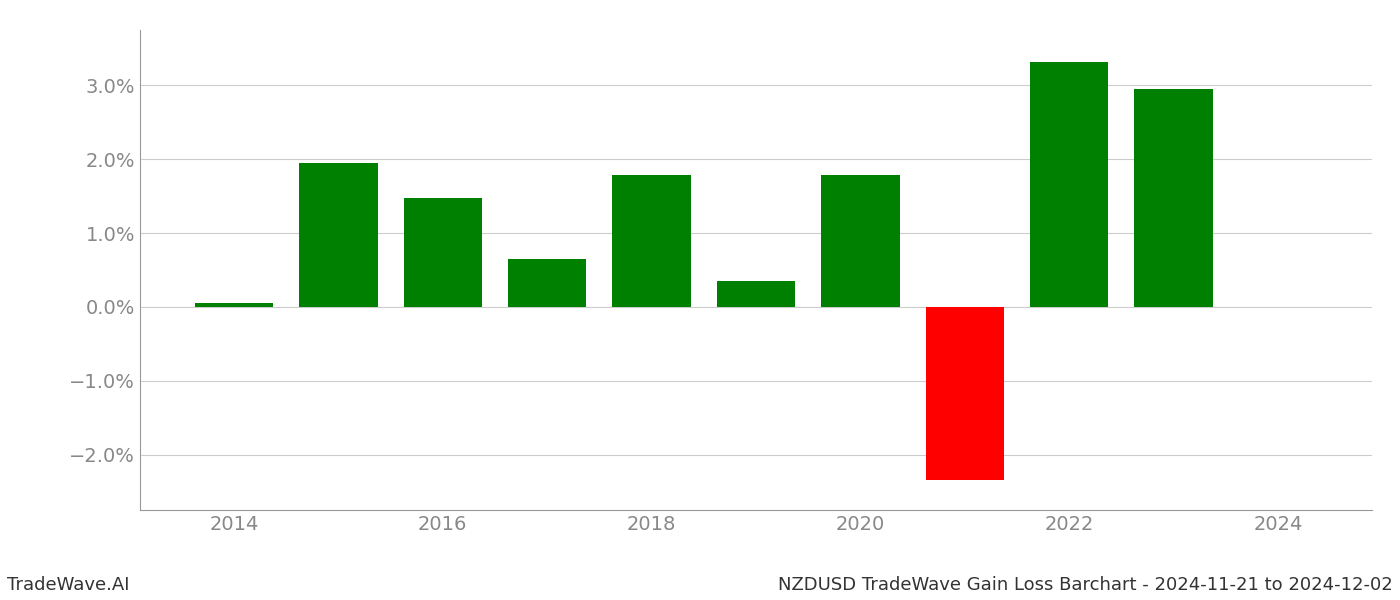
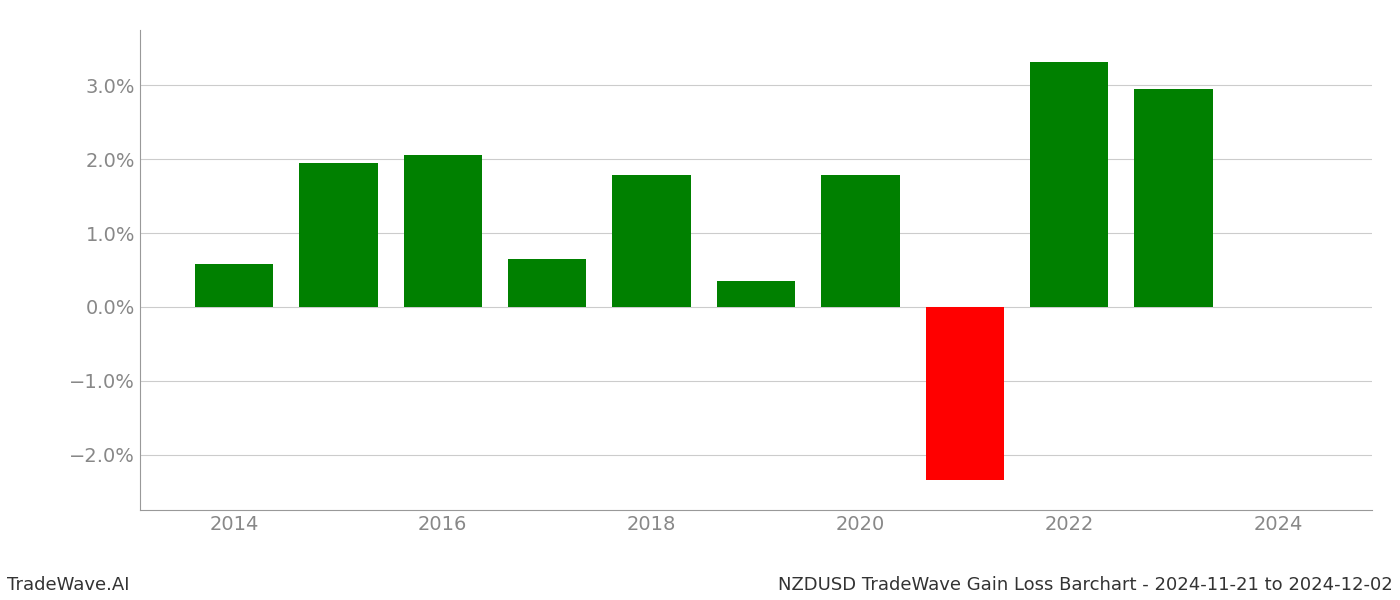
2014: 0.05% -> 0.58%
2016: 1.48% -> 2.06%
